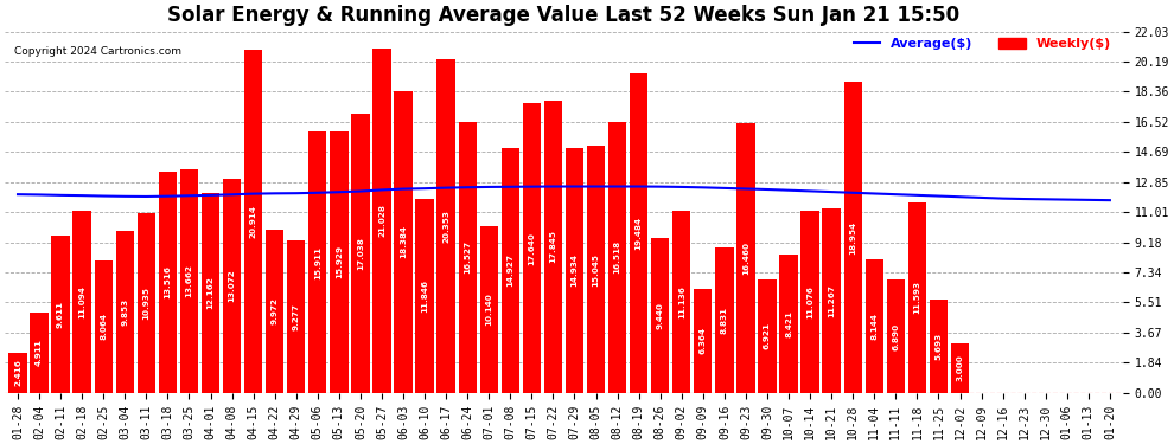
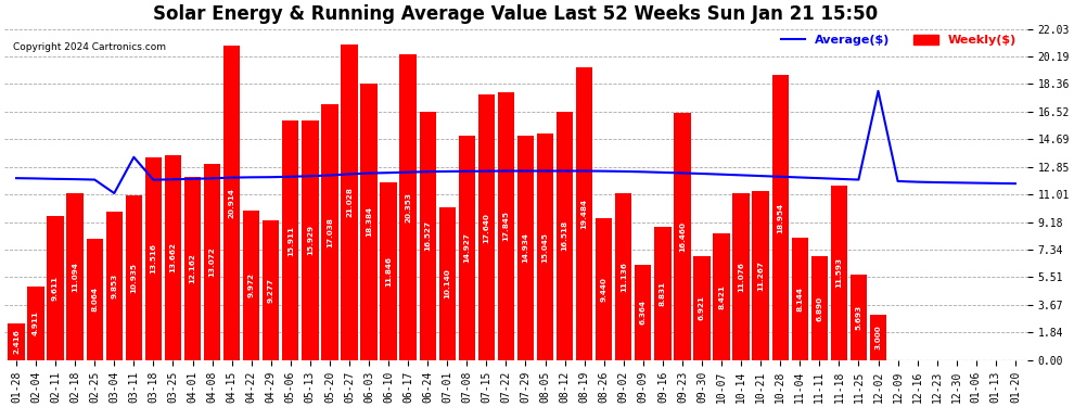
Average($)/03-04: 12.0 -> 11.1
Average($)/03-11: 12.0 -> 13.5
Average($)/12-02: 11.9 -> 17.9
